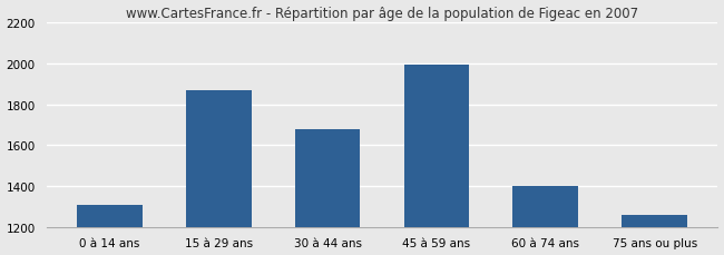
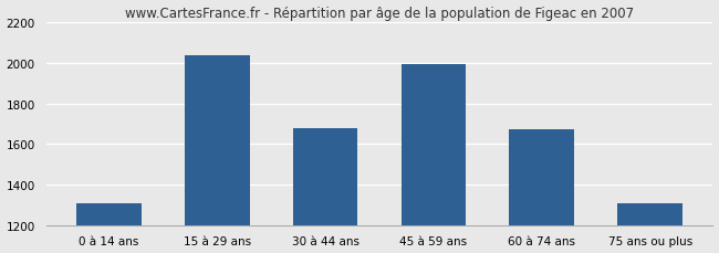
15 à 29 ans: 1870 -> 2040
60 à 74 ans: 1400 -> 1680
75 ans ou plus: 1260 -> 1300
